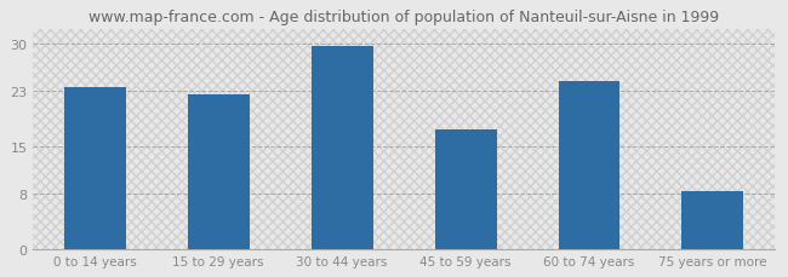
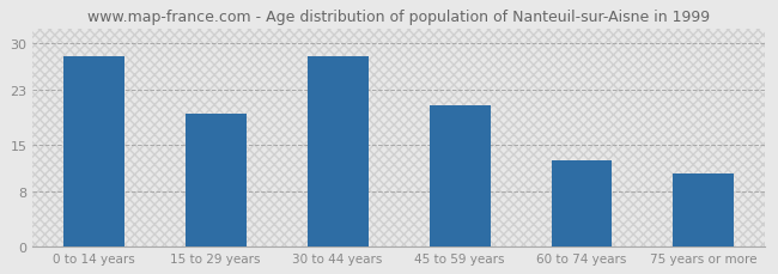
0 to 14 years: 23.5 -> 28.0
15 to 29 years: 22.5 -> 19.6
30 to 44 years: 29.5 -> 28.0
45 to 59 years: 17.5 -> 20.8
60 to 74 years: 24.5 -> 12.6
75 years or more: 8.5 -> 10.8
